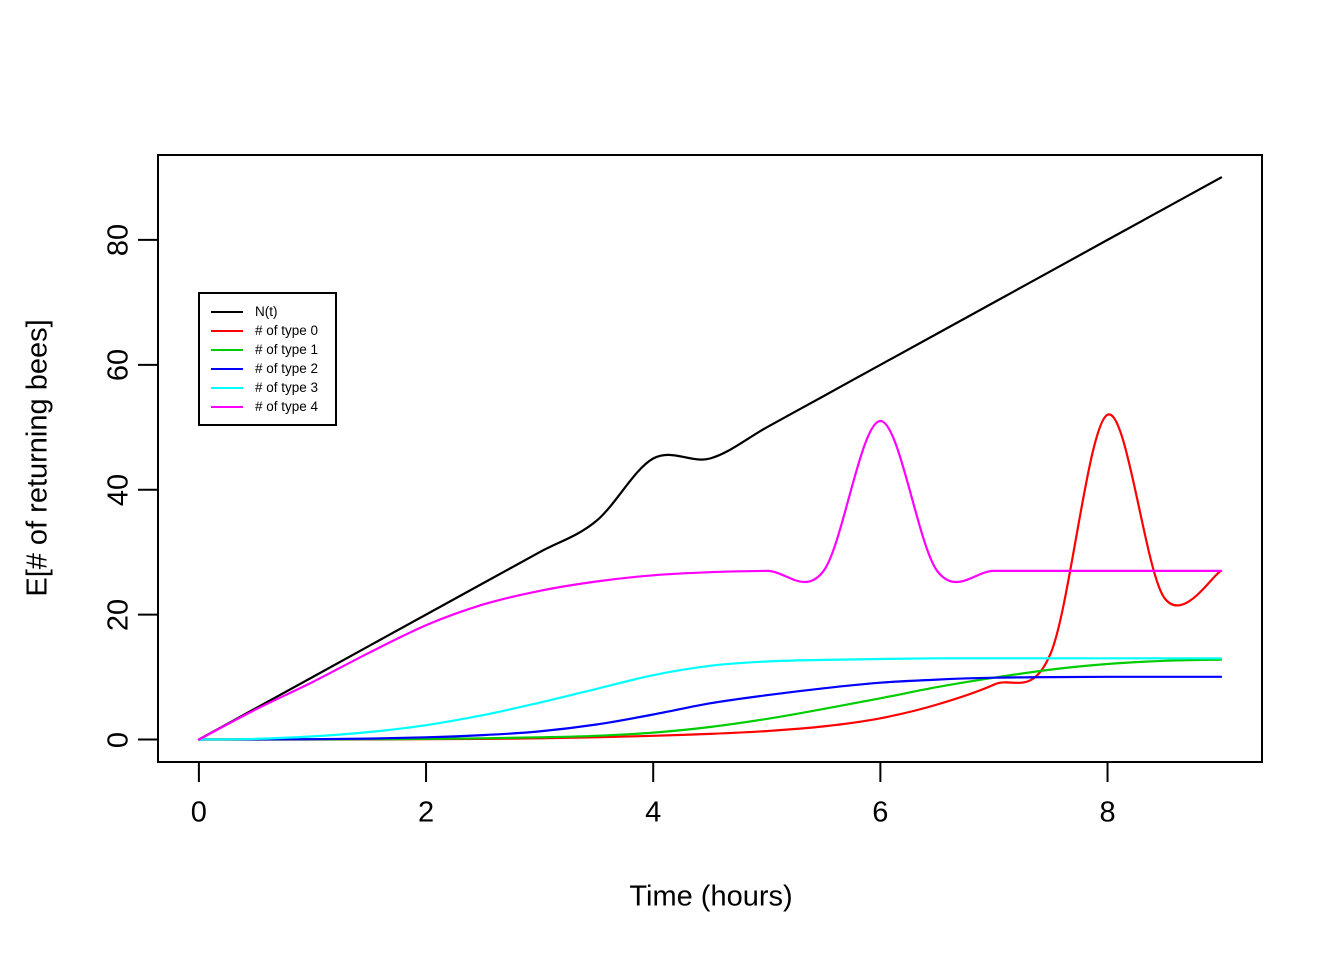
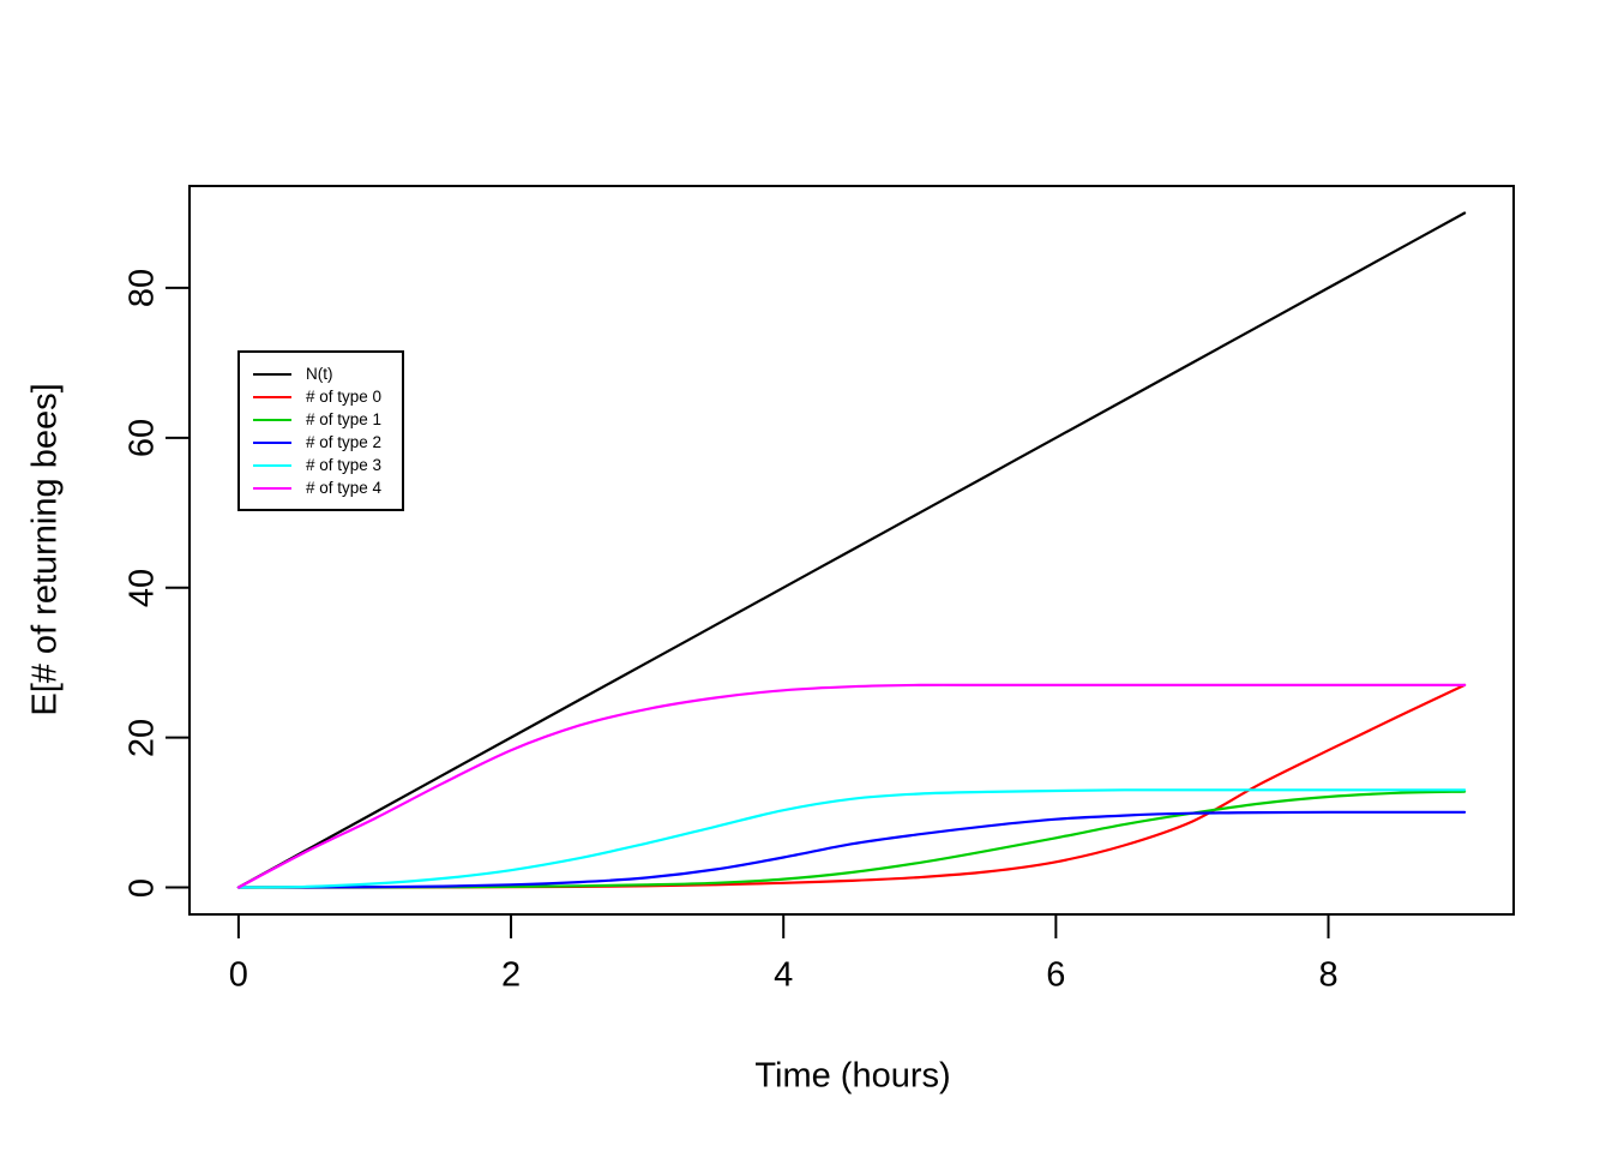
N(t)/4: 45 -> 40
# of type 4/6: 51 -> 27
# of type 0/8: 52 -> 18
